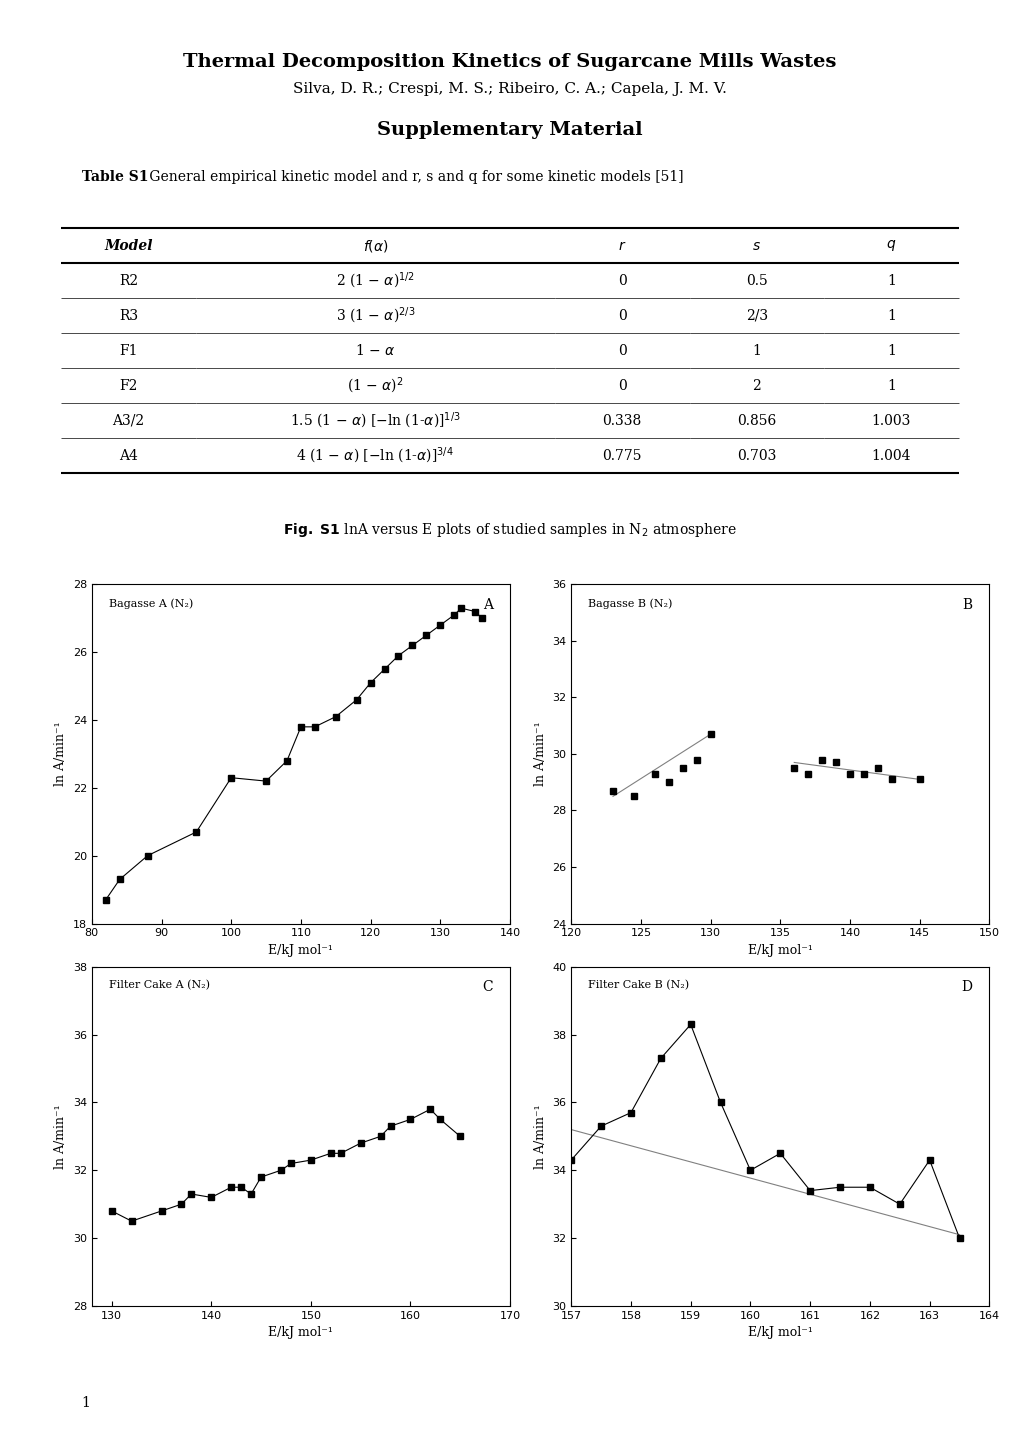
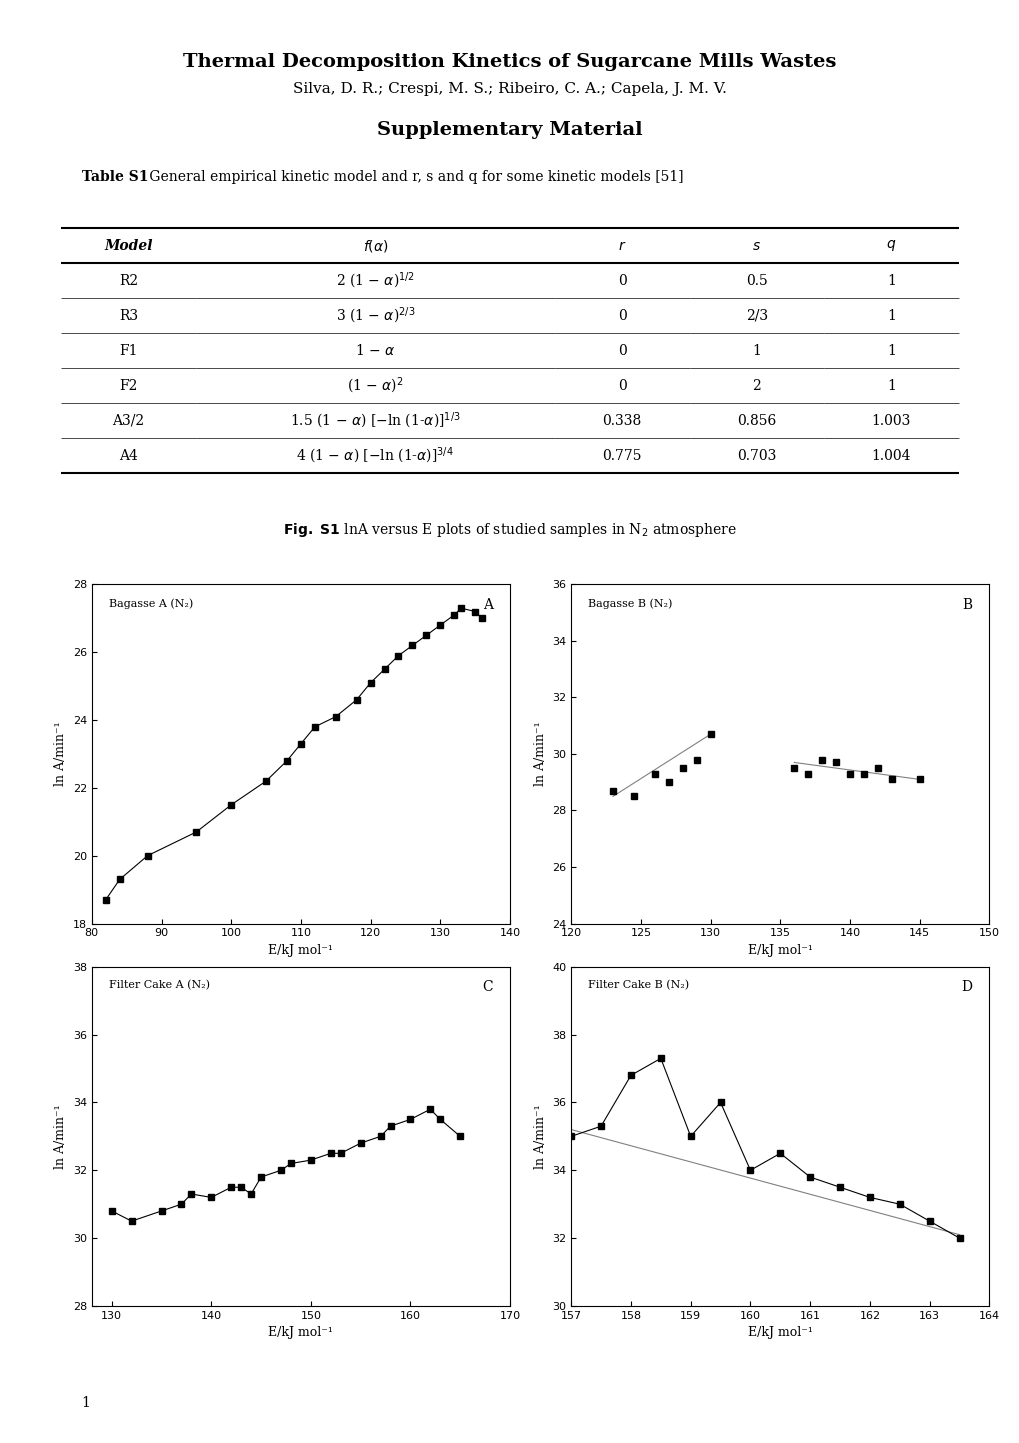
100: 22.3 -> 21.5
110: 23.8 -> 23.3
157: 34.3 -> 35.0
158: 35.7 -> 36.8
159: 38.3 -> 35.0
161: 33.4 -> 33.8
162: 33.5 -> 33.2
163: 34.3 -> 32.5
